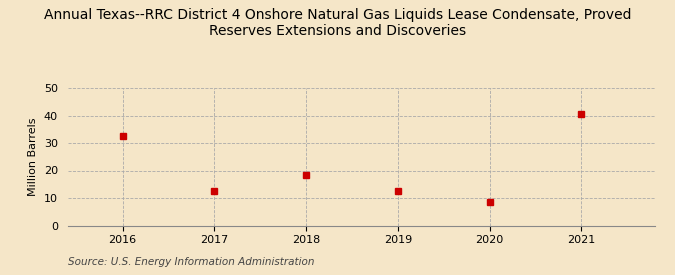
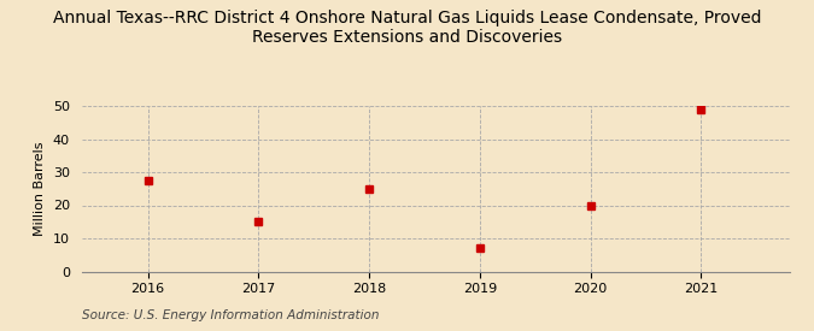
2016: 32.5 -> 27.5
2017: 12.5 -> 15.0
2018: 18.5 -> 25.0
2019: 12.5 -> 7.0
2020: 8.5 -> 20.0
2021: 40.5 -> 49.0
